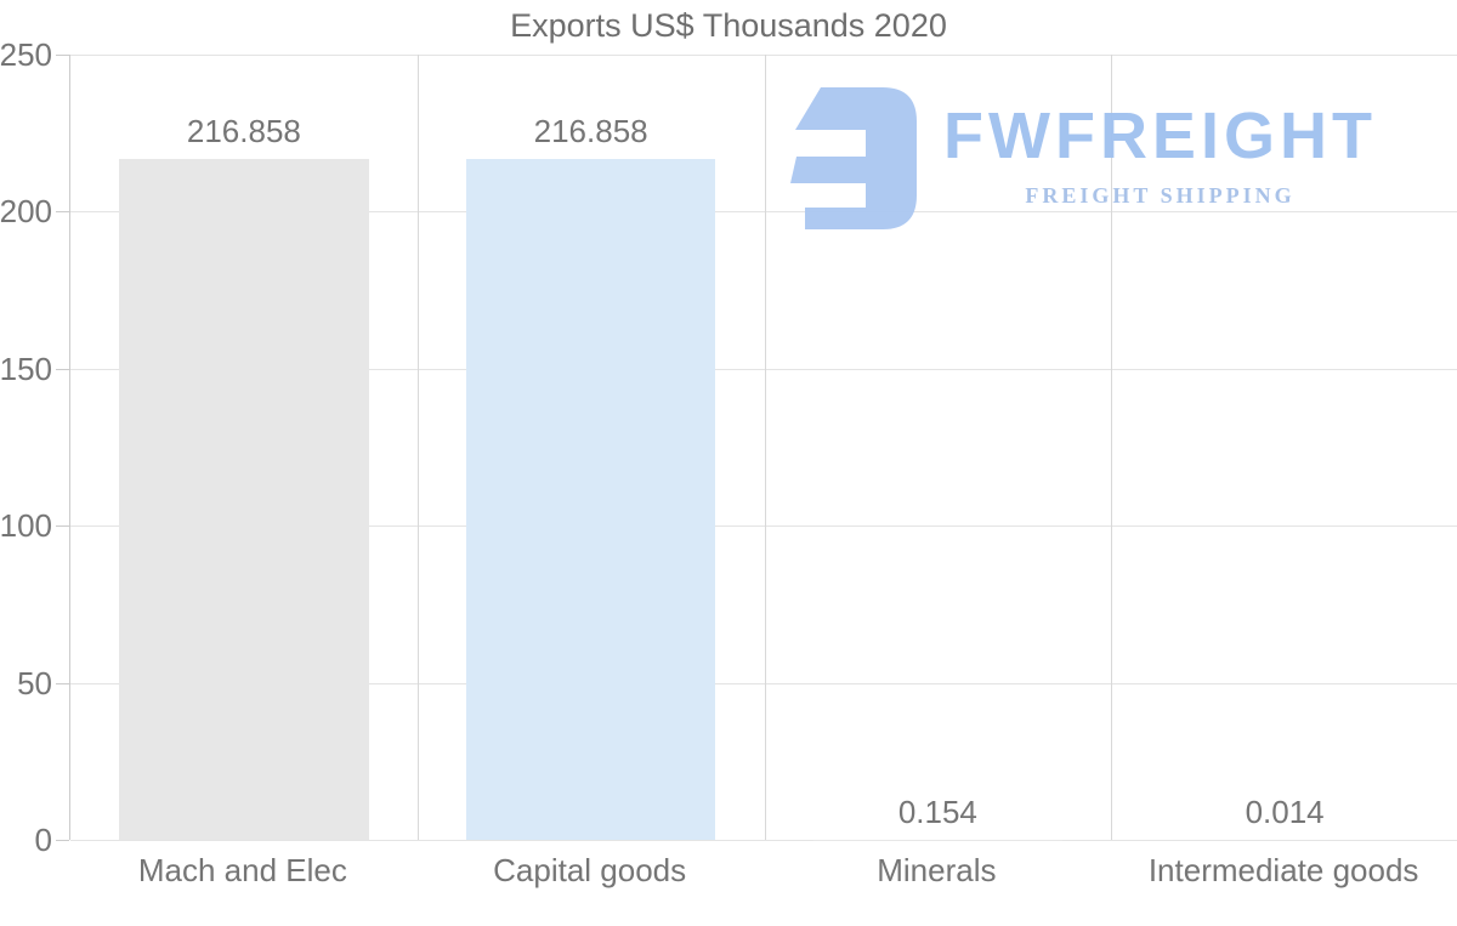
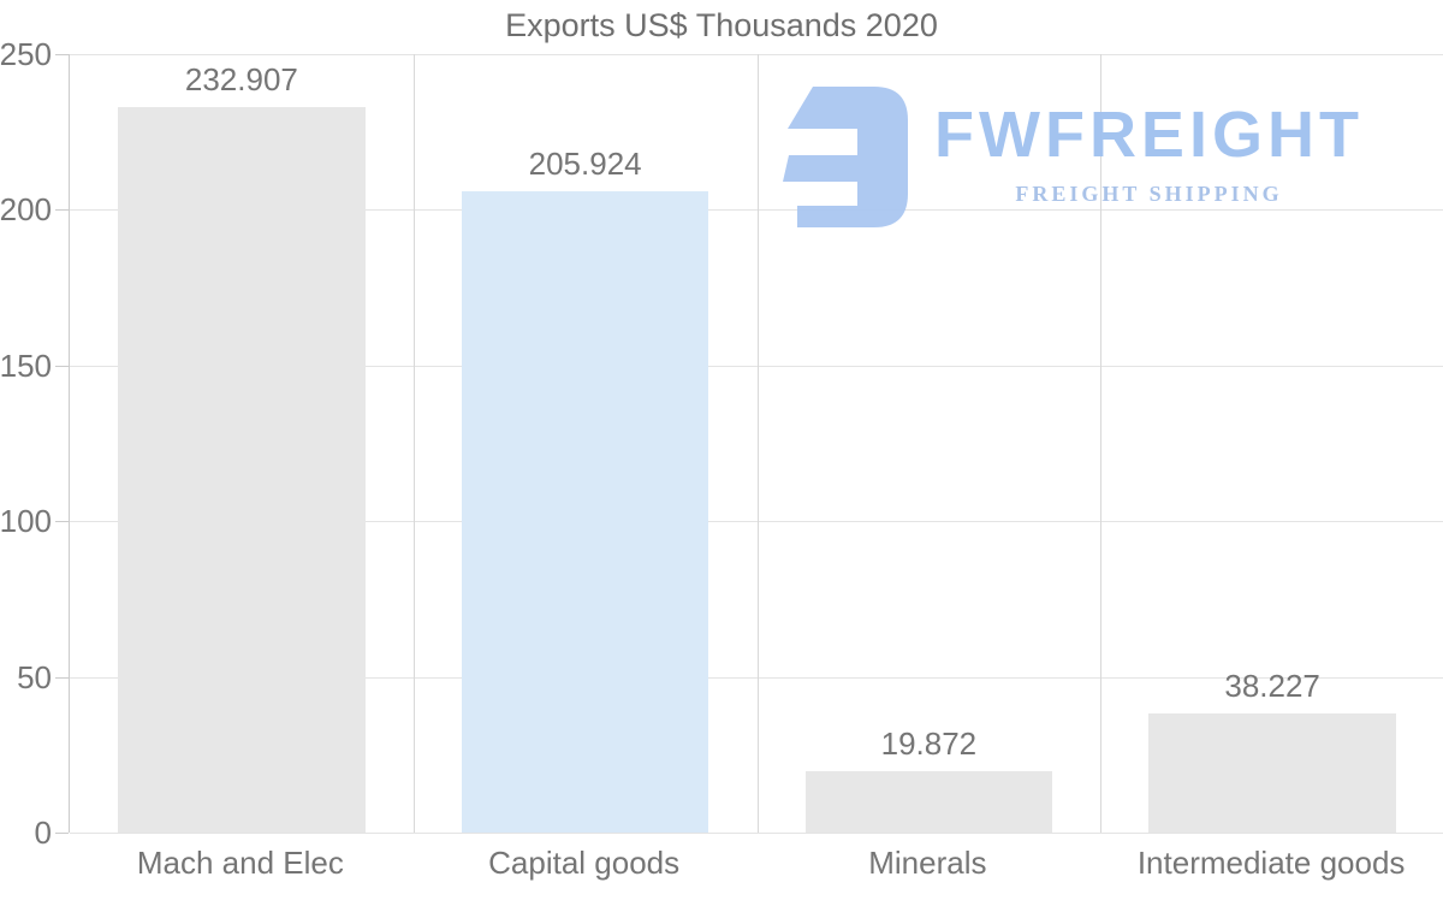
Mach and Elec: 216.858 -> 232.907
Capital goods: 216.858 -> 205.924
Minerals: 0.154 -> 19.872
Intermediate goods: 0.014 -> 38.227
